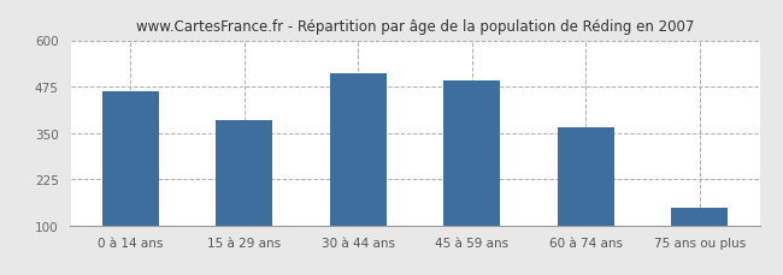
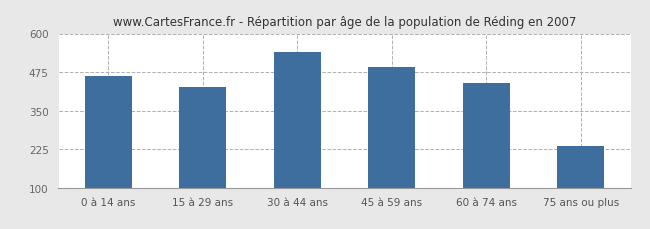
15 à 29 ans: 383 -> 425
30 à 44 ans: 512 -> 540
60 à 74 ans: 365 -> 440
75 ans ou plus: 148 -> 235
